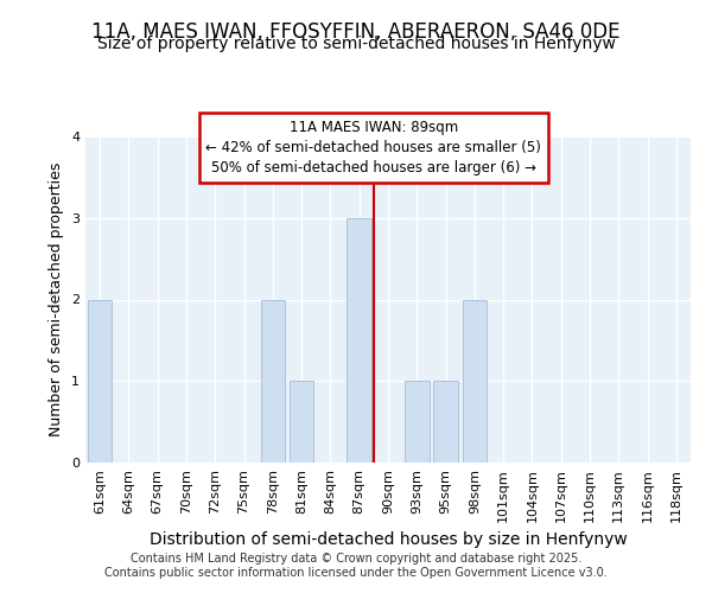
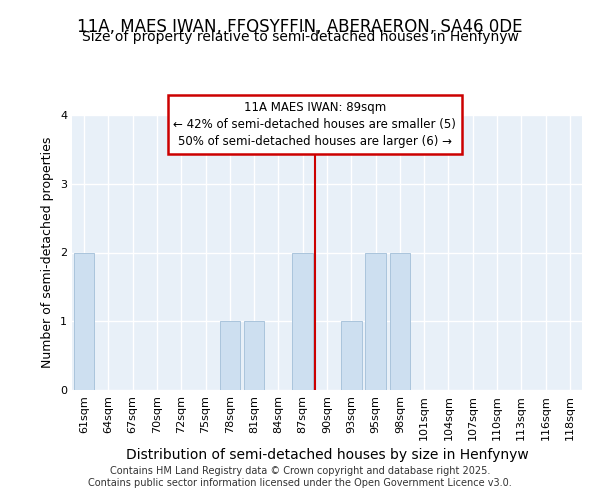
78sqm: 2 -> 1
87sqm: 3 -> 2
95sqm: 1 -> 2
